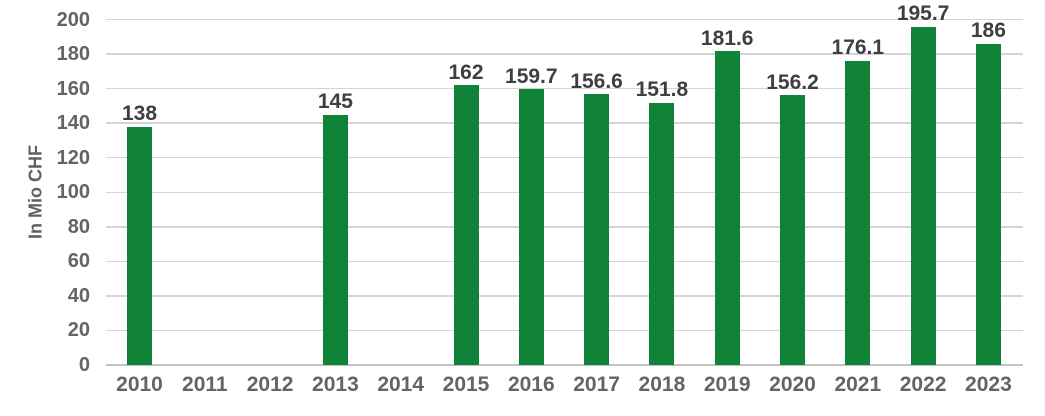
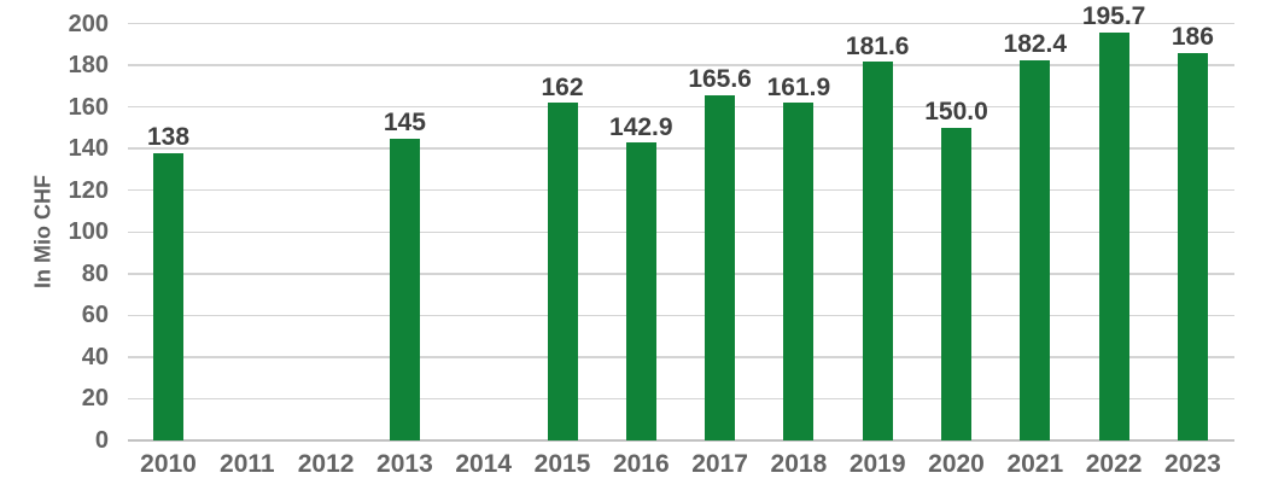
2016: 159.7 -> 142.9
2017: 156.6 -> 165.6
2018: 151.8 -> 161.9
2020: 156.2 -> 150.0
2021: 176.1 -> 182.4
